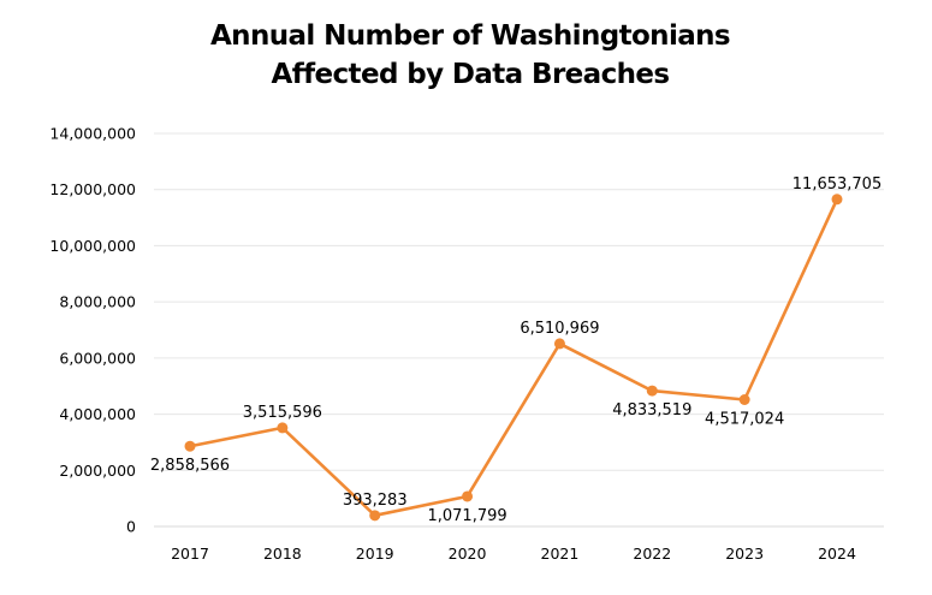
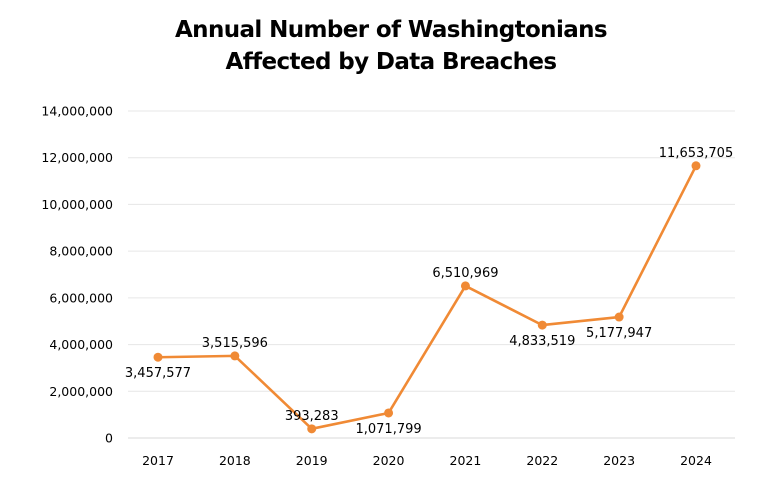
2017: 2,858,566 -> 3,457,577
2023: 4,517,024 -> 5,177,947
